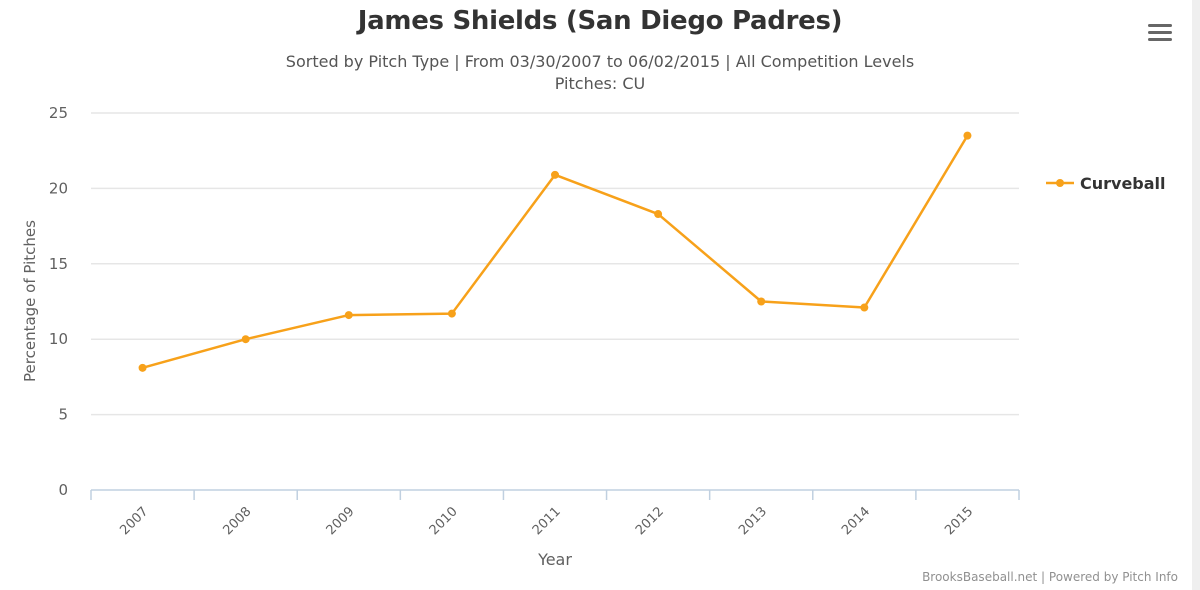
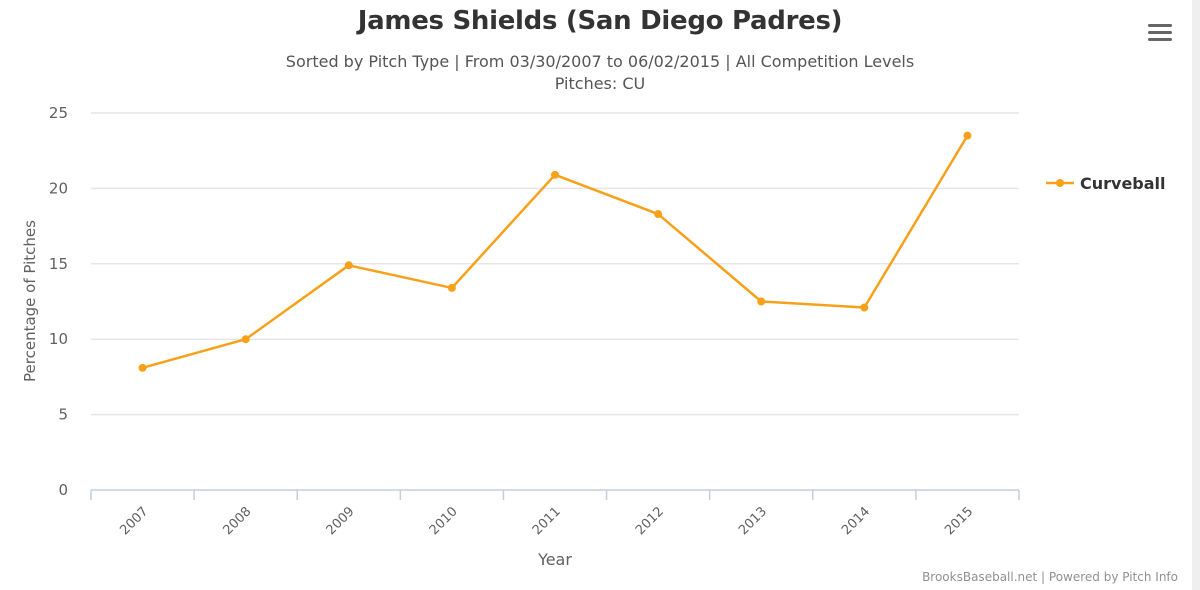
2009: 11.6 -> 14.9
2010: 11.7 -> 13.4
